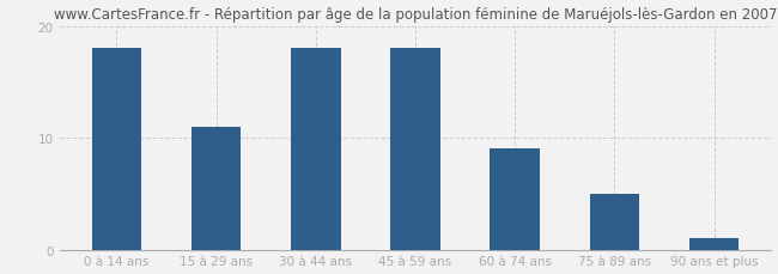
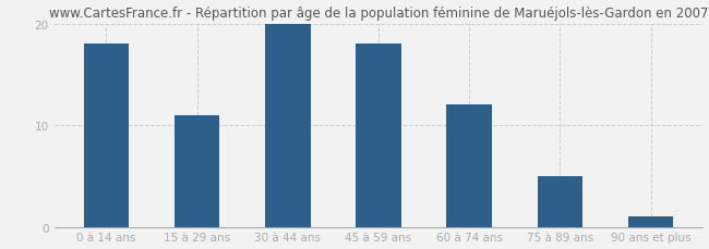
30 à 44 ans: 18 -> 20
60 à 74 ans: 9 -> 12
